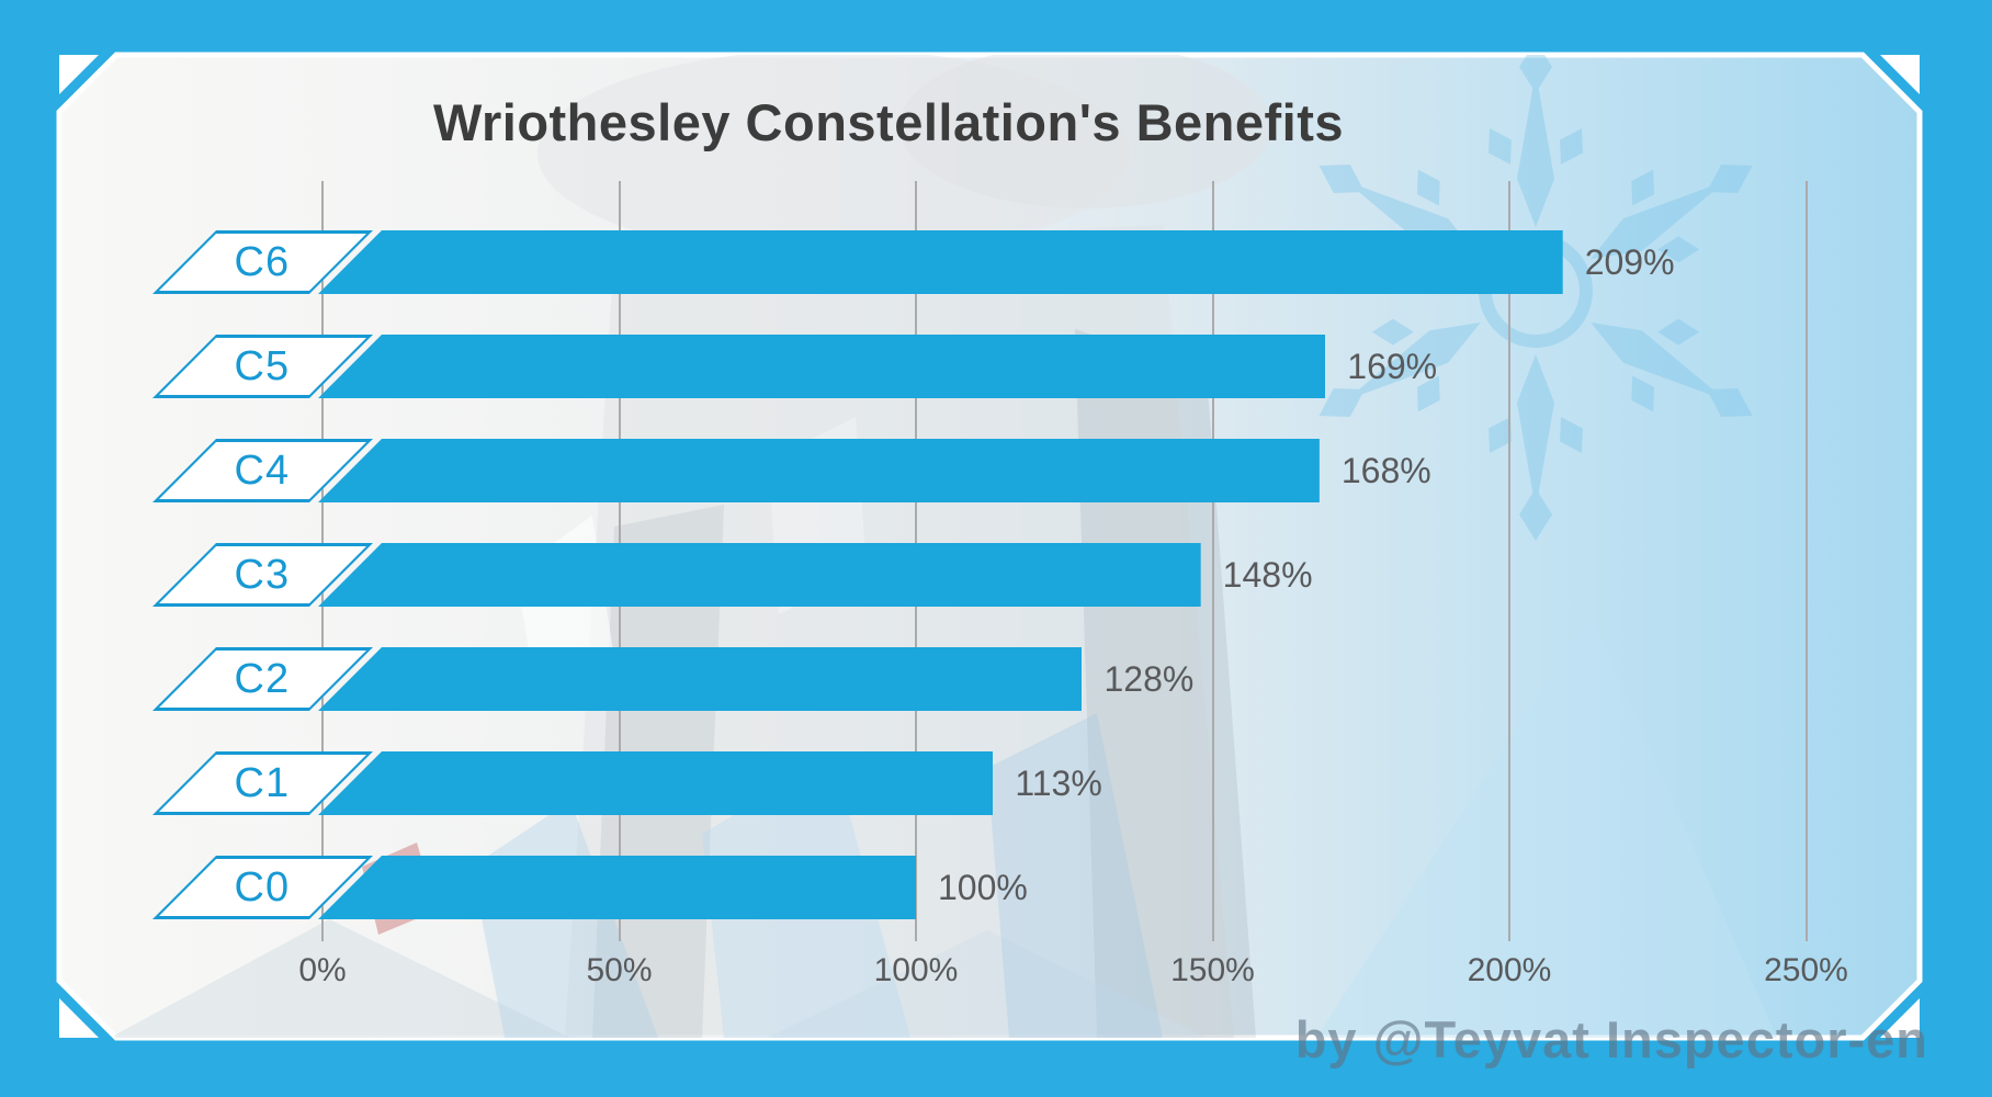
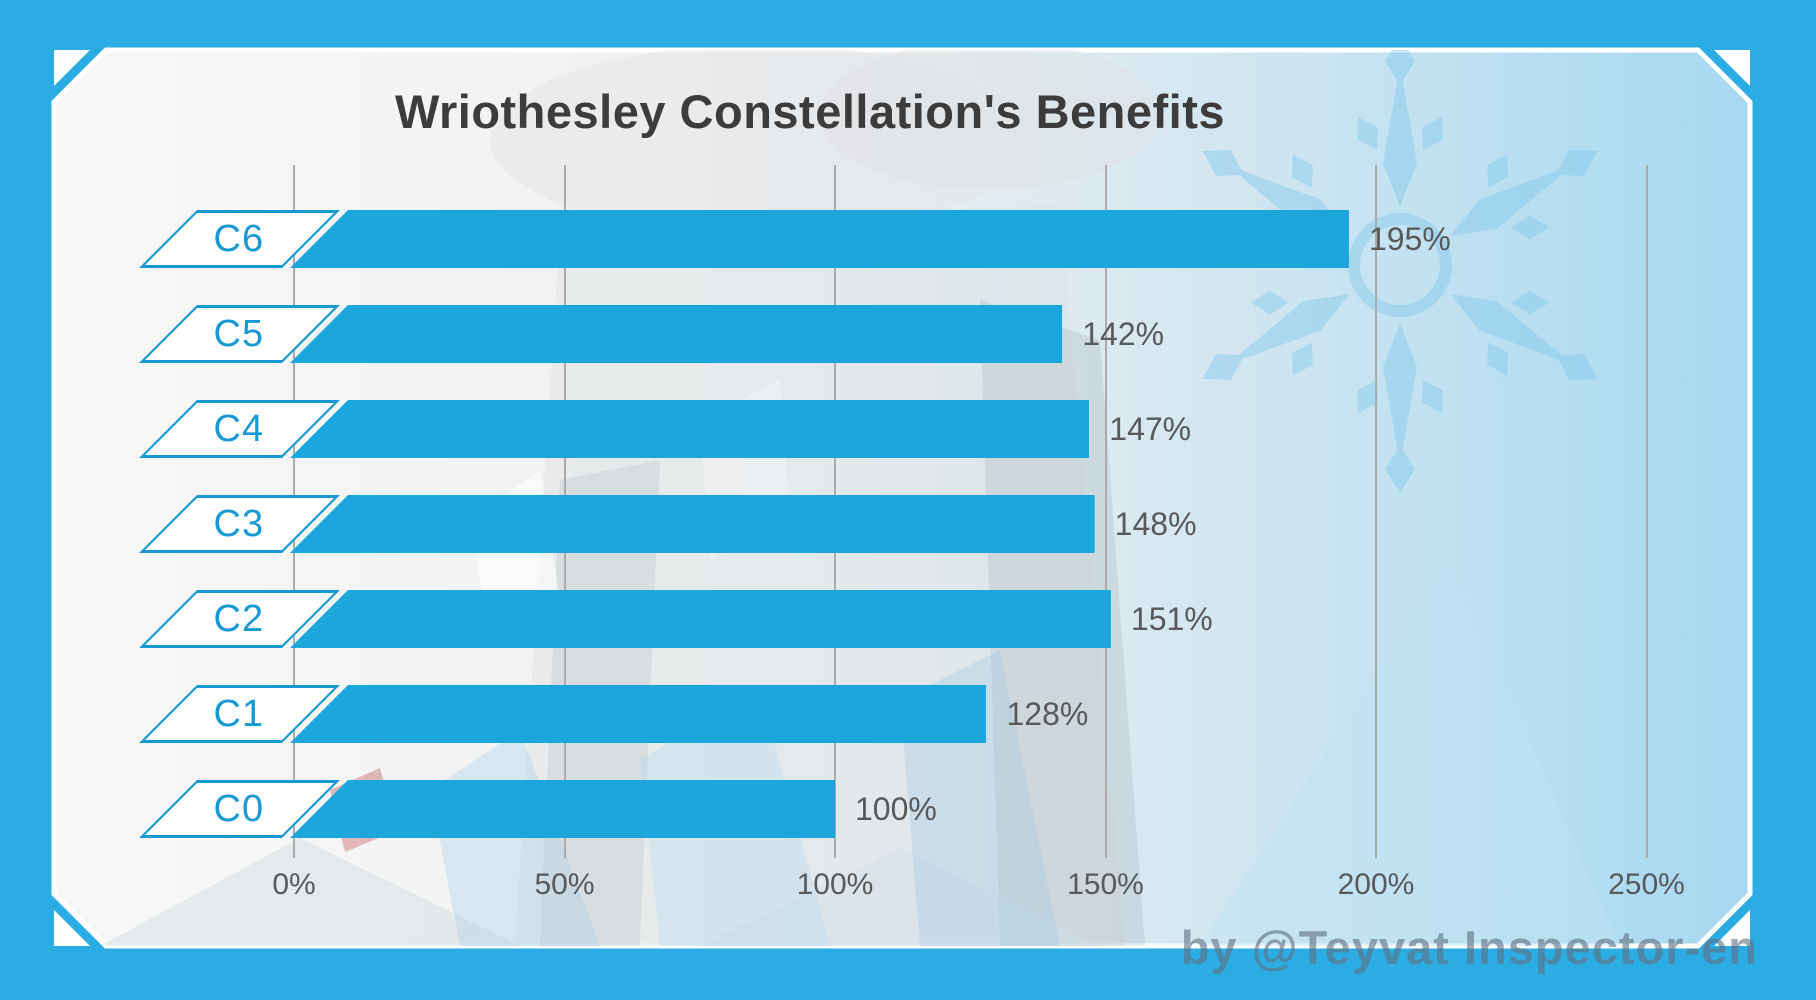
C6: 209% -> 195%
C5: 169% -> 142%
C4: 168% -> 147%
C2: 128% -> 151%
C1: 113% -> 128%
